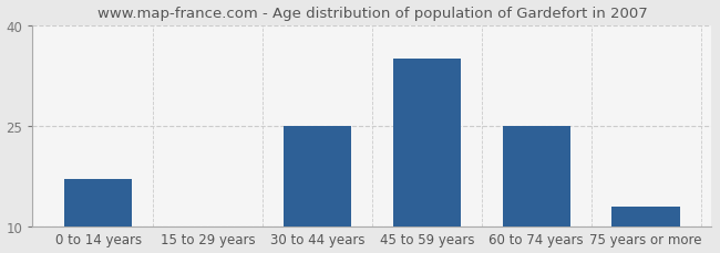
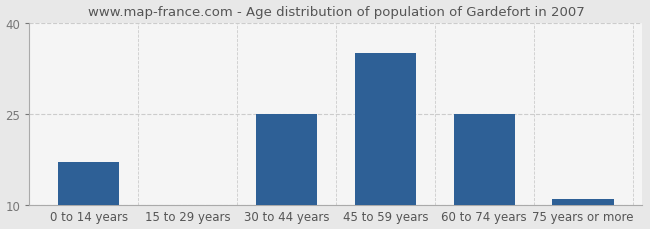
75 years or more: 13 -> 11
